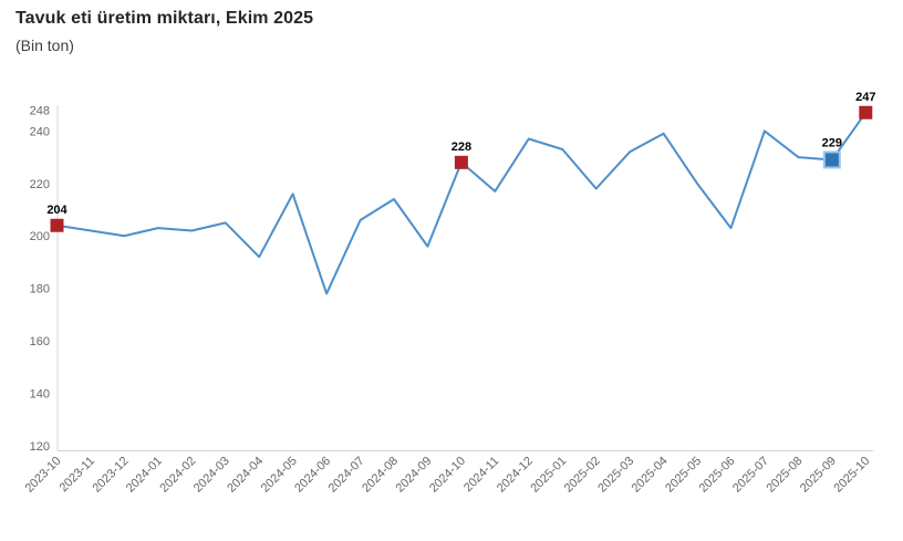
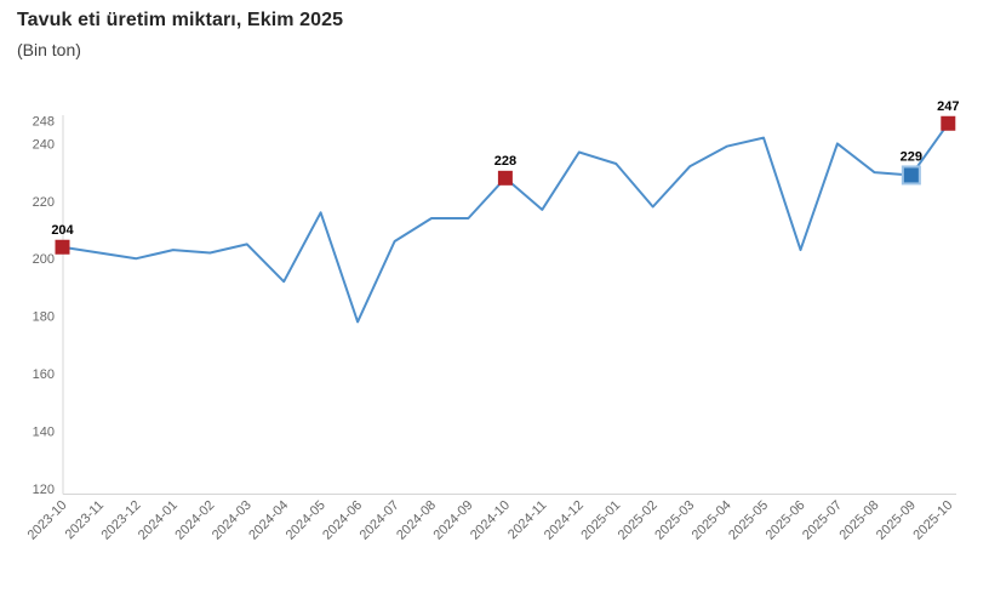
2024-09: 196 -> 214
2025-05: 220 -> 242
